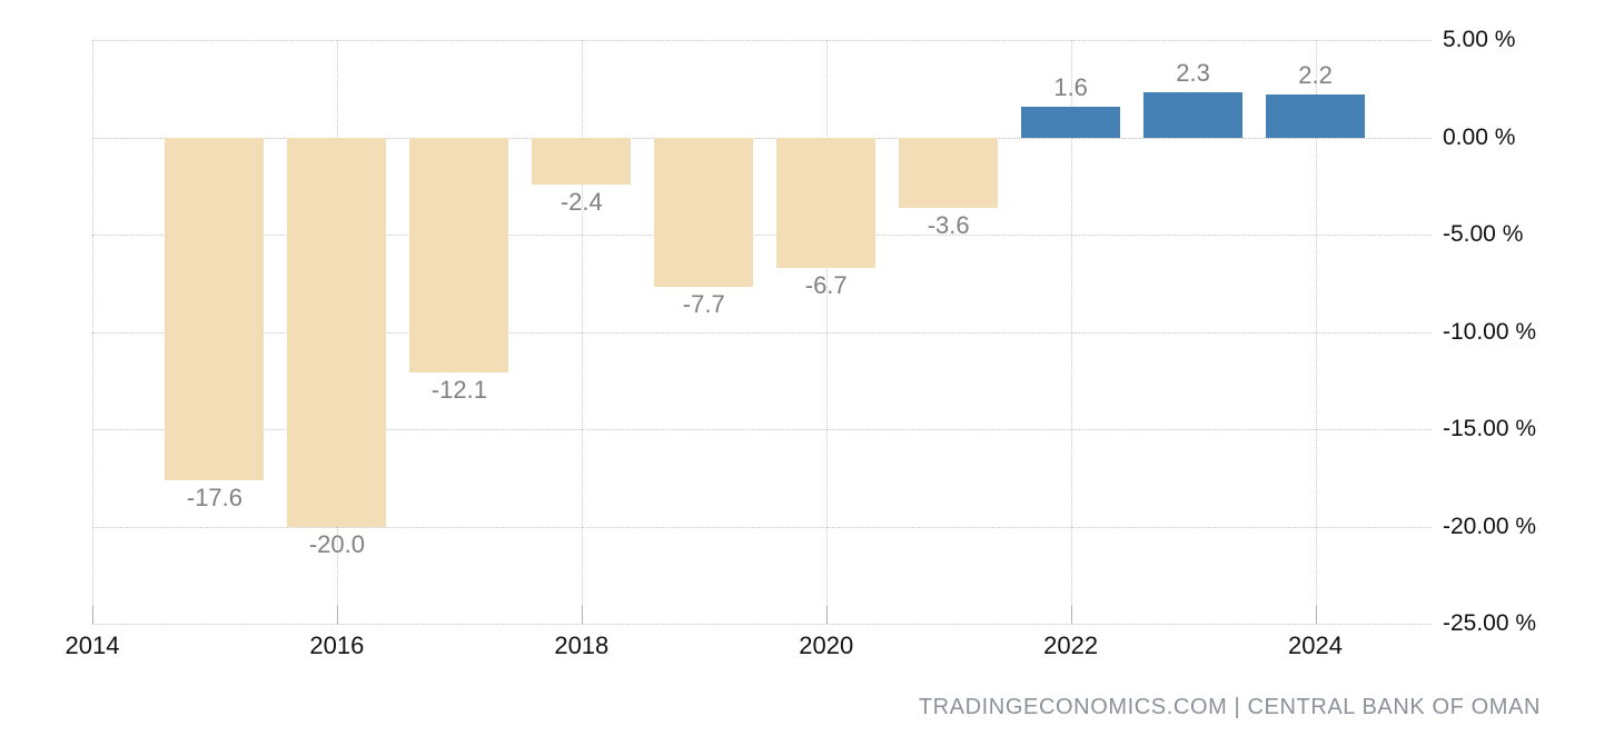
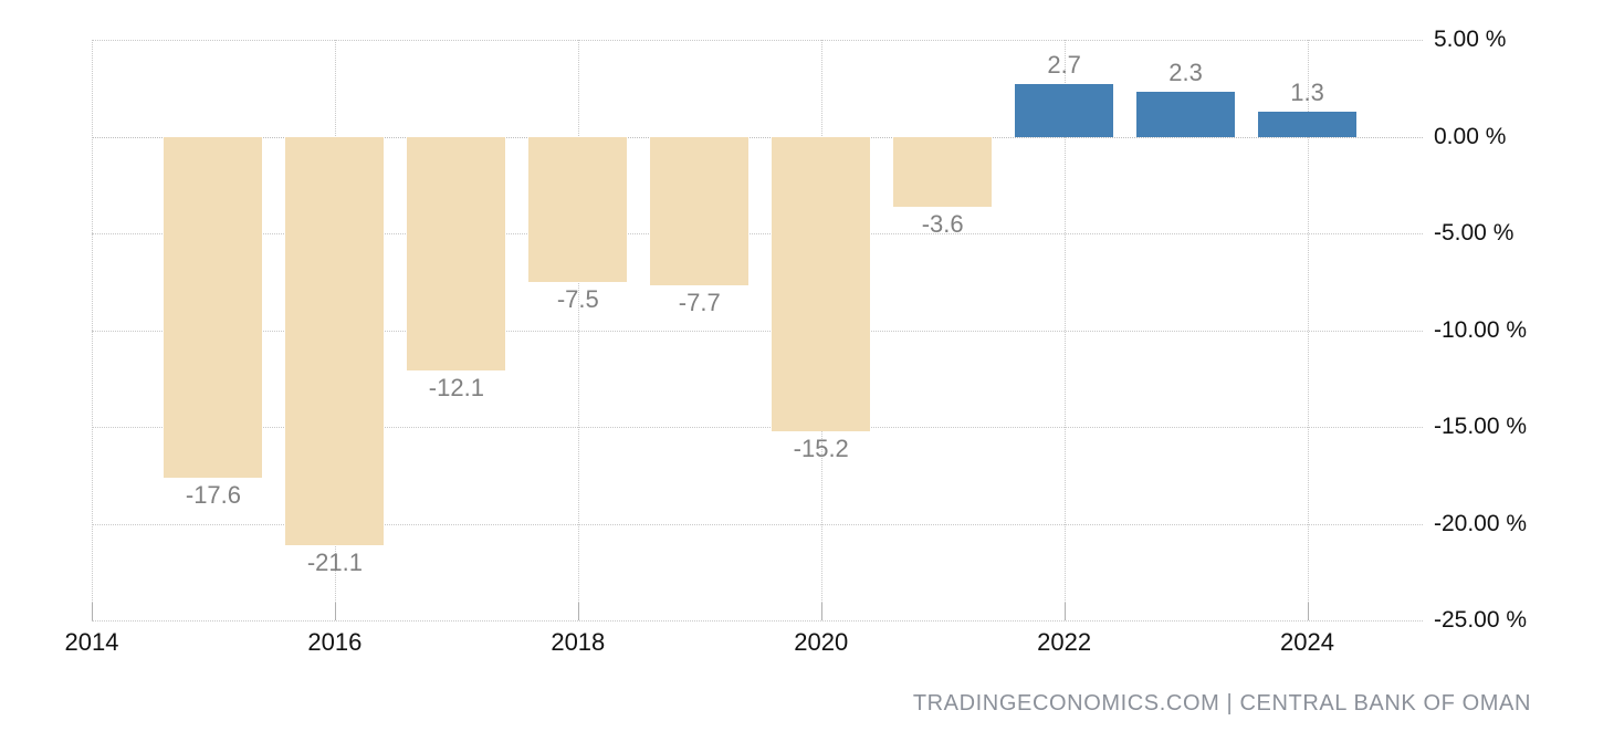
2016: -20.0 -> -21.1
2018: -2.4 -> -7.5
2020: -6.7 -> -15.2
2022: 1.6 -> 2.7
2024: 2.2 -> 1.3
